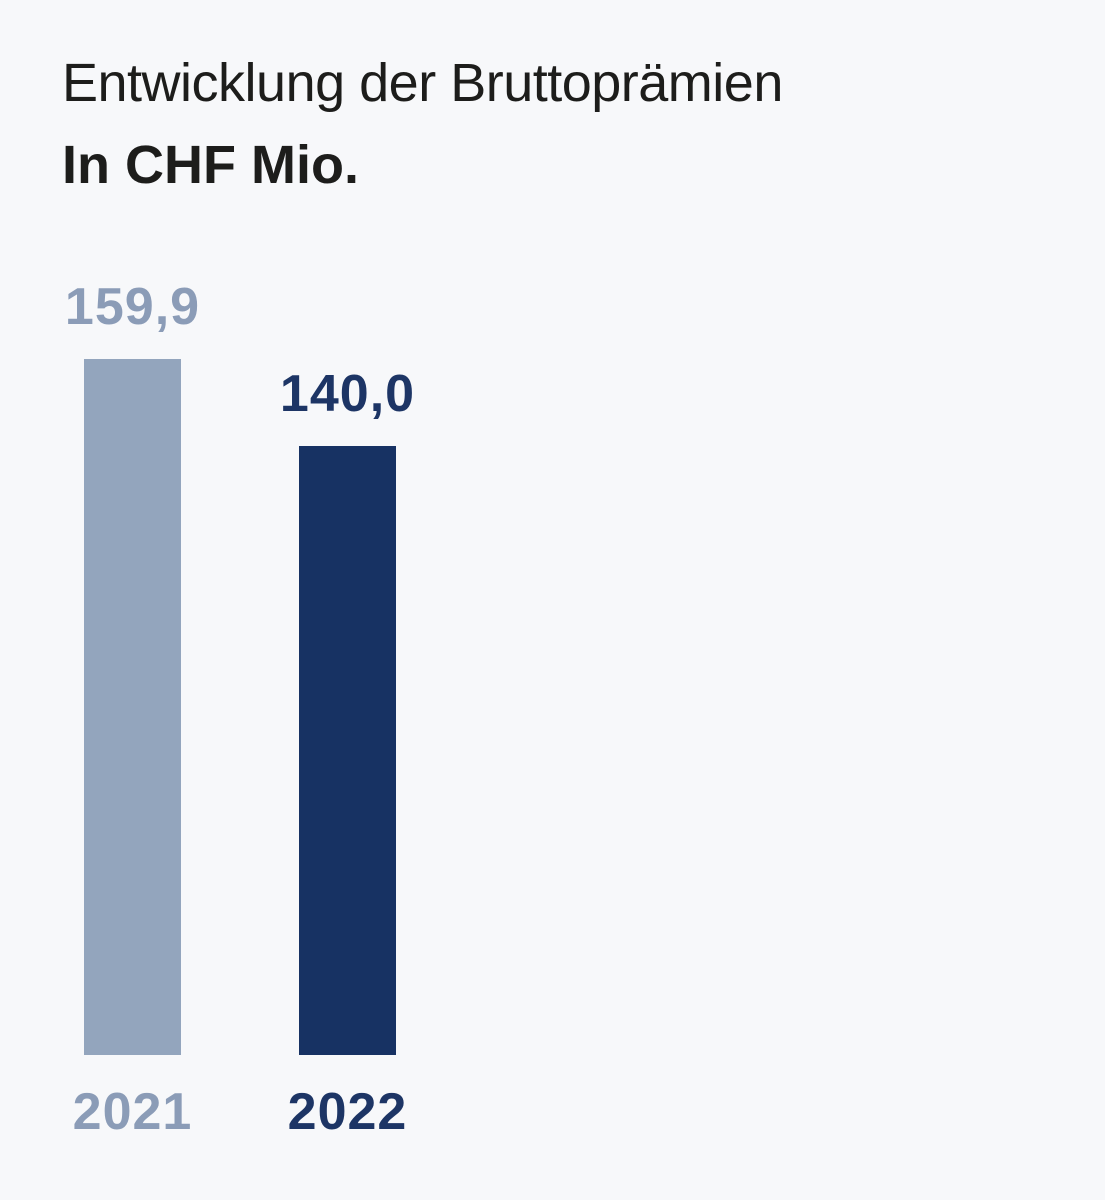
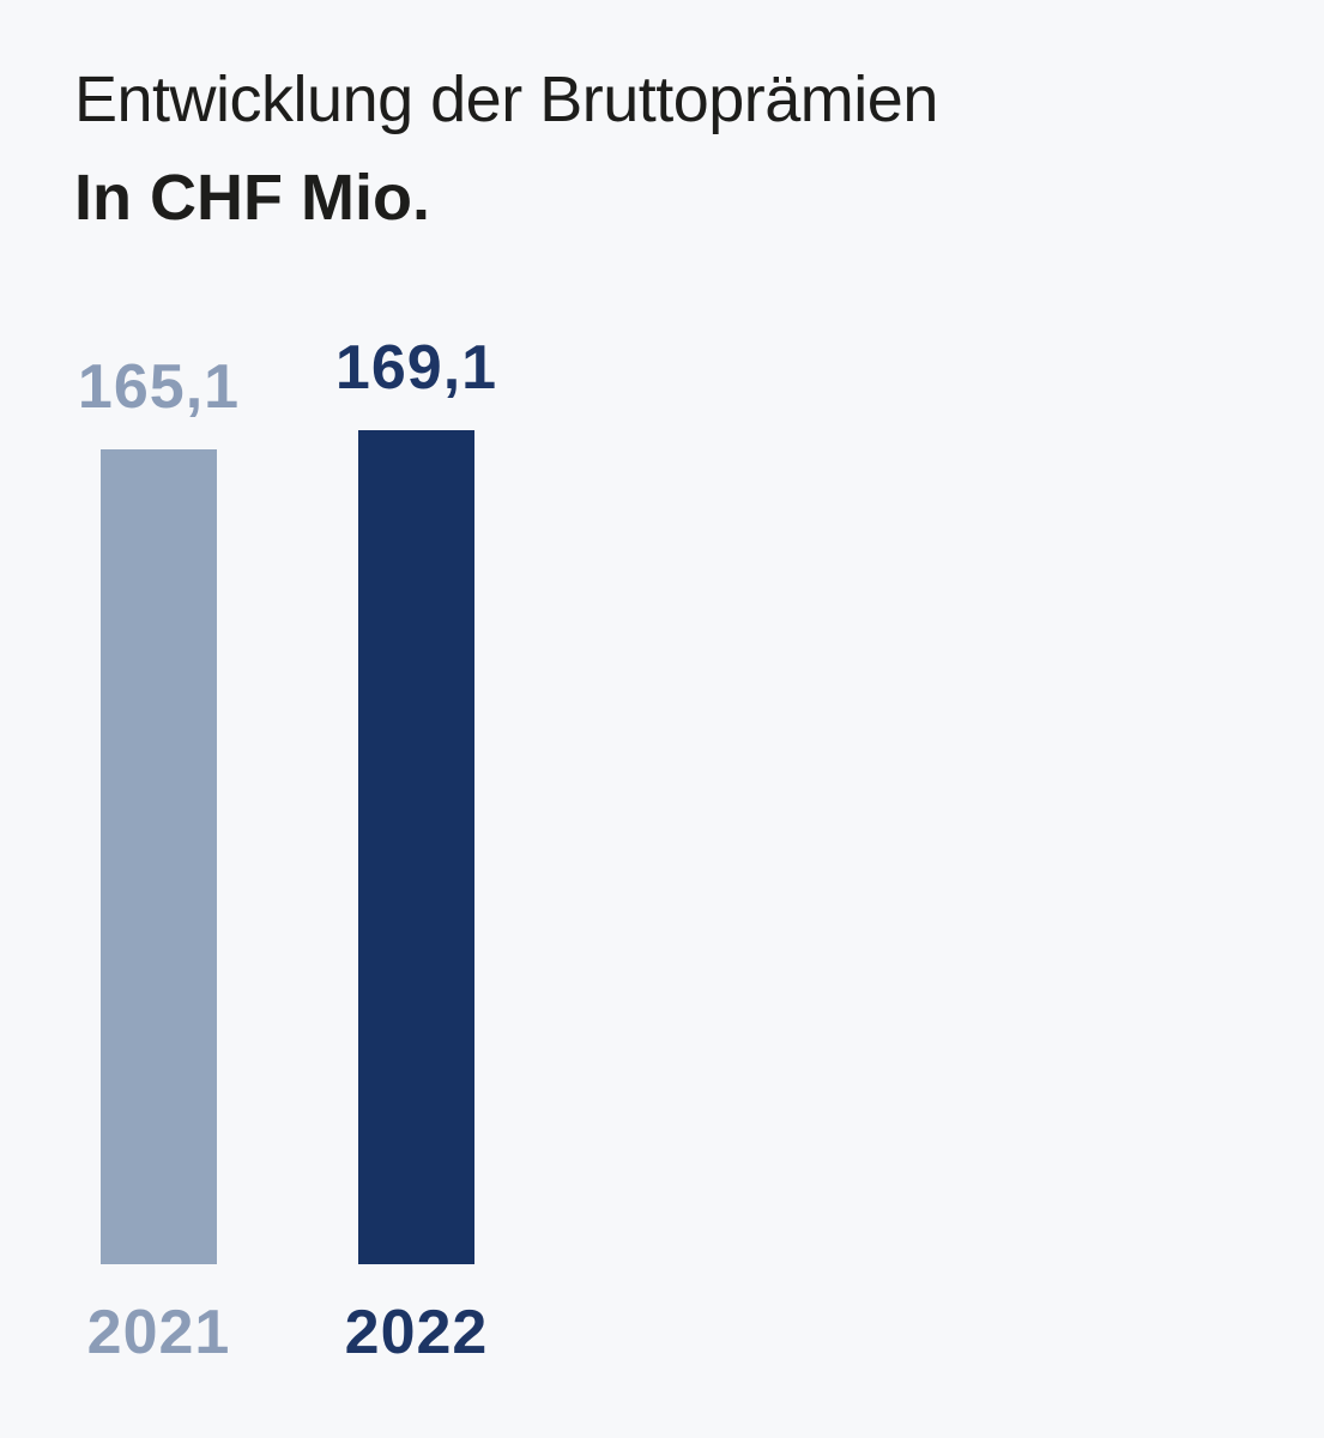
2021: 159,9 -> 165,1
2022: 140,0 -> 169,1
